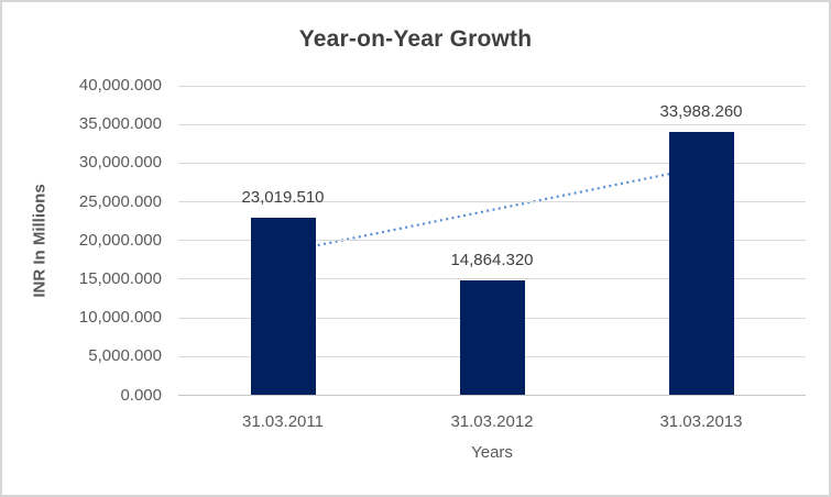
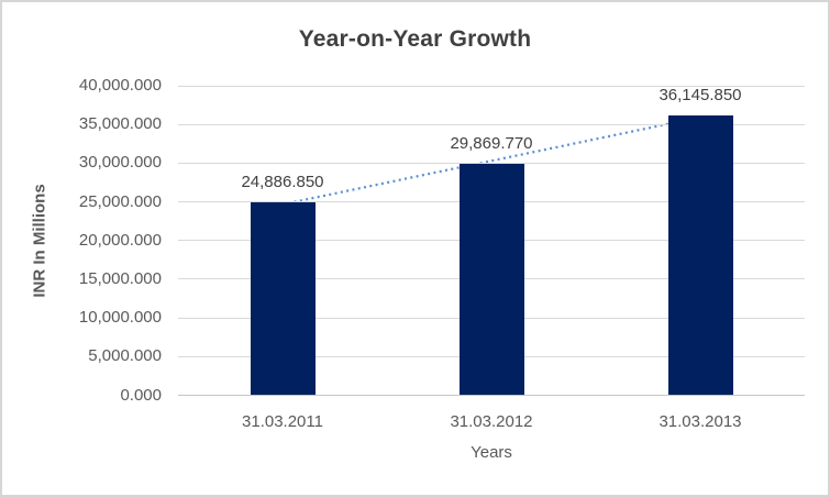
31.03.2011: 23,019.510 -> 24,886.850
31.03.2012: 14,864.320 -> 29,869.770
31.03.2013: 33,988.260 -> 36,145.850
